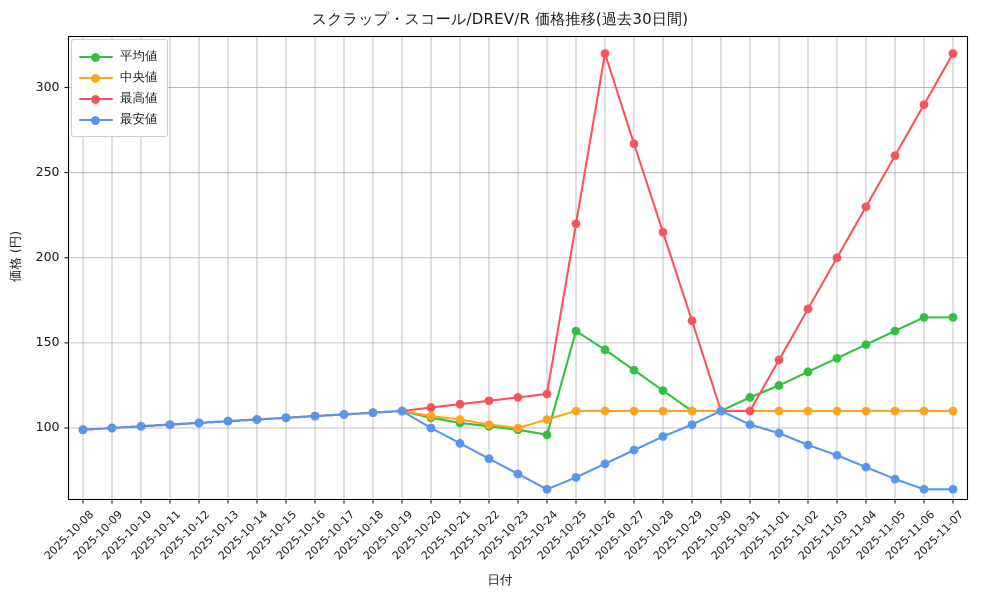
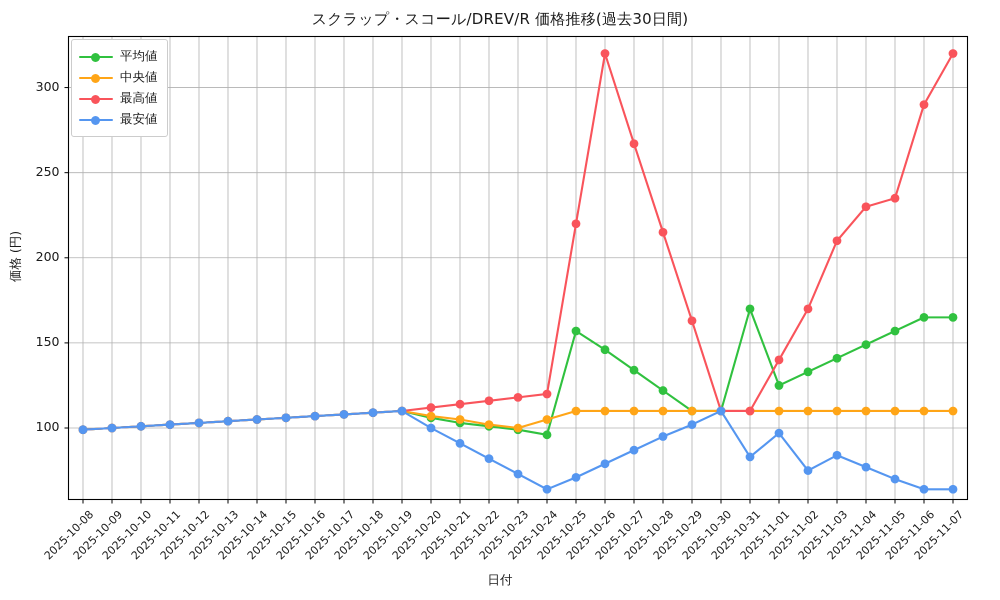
平均値/2025-10-31: 118 -> 170
最安値/2025-10-31: 102 -> 83
最安値/2025-11-02: 90 -> 75
最高値/2025-11-03: 200 -> 210
最高値/2025-11-05: 260 -> 235
